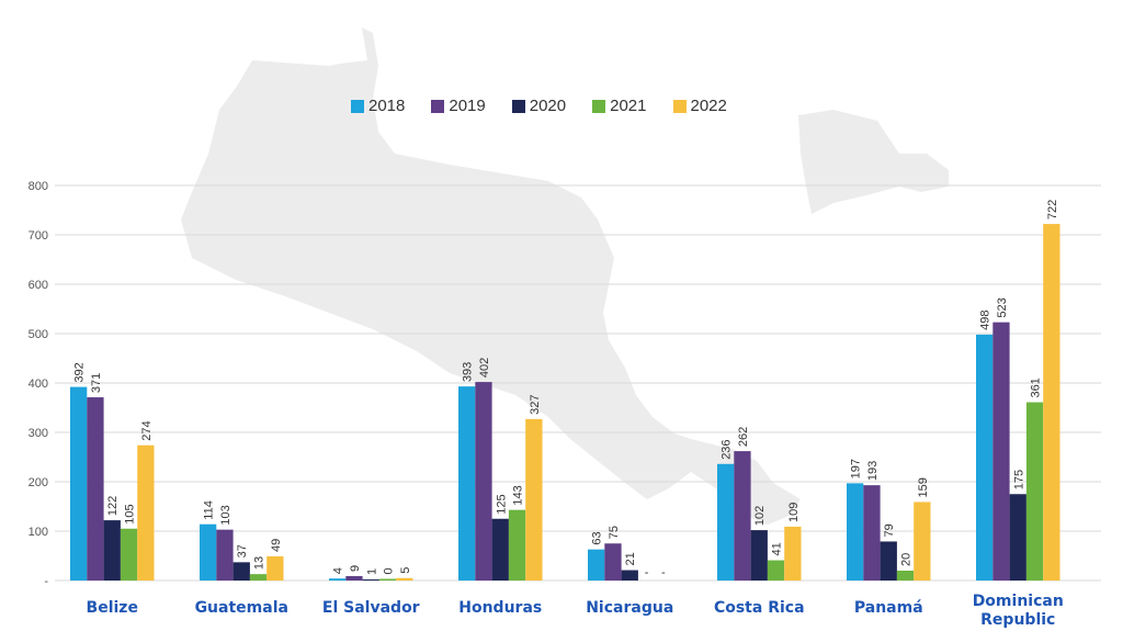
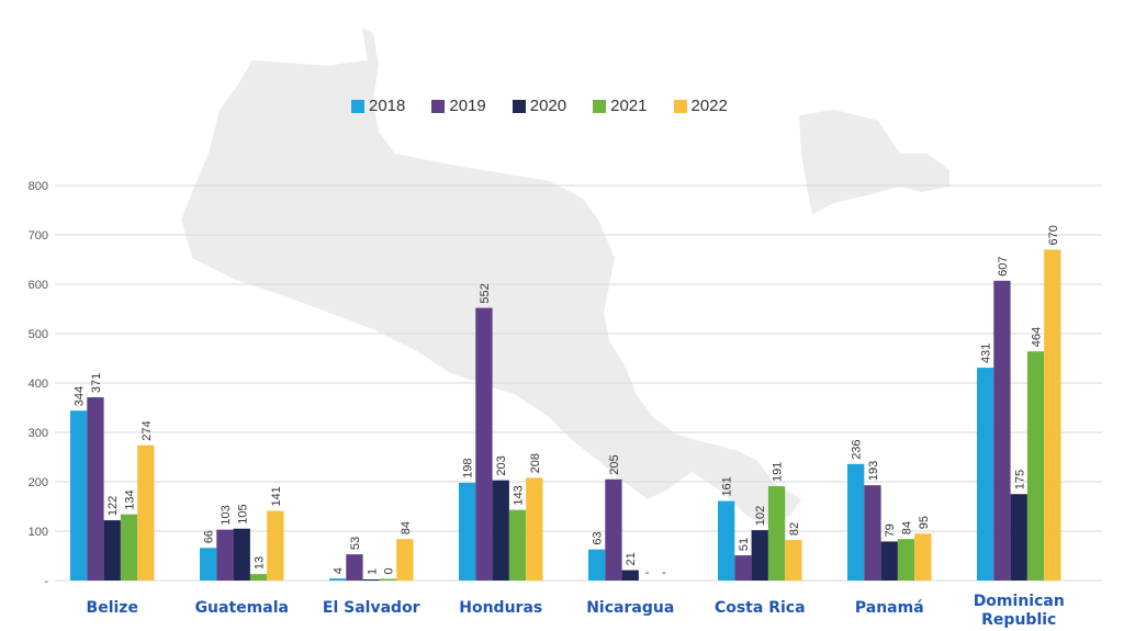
2018/Belize: 392 -> 344
2021/Belize: 105 -> 134
2018/Guatemala: 114 -> 66
2020/Guatemala: 37 -> 105
2022/Guatemala: 49 -> 141
2019/El Salvador: 9 -> 53
2022/El Salvador: 5 -> 84
2018/Honduras: 393 -> 198
2019/Honduras: 402 -> 552
2020/Honduras: 125 -> 203
2022/Honduras: 327 -> 208
2019/Nicaragua: 75 -> 205
2018/Costa Rica: 236 -> 161
2019/Costa Rica: 262 -> 51
2021/Costa Rica: 41 -> 191
2022/Costa Rica: 109 -> 82
2018/Panamá: 197 -> 236
2021/Panamá: 20 -> 84
2022/Panamá: 159 -> 95
2018/Dominican Republic: 498 -> 431
2019/Dominican Republic: 523 -> 607
2021/Dominican Republic: 361 -> 464
2022/Dominican Republic: 722 -> 670
